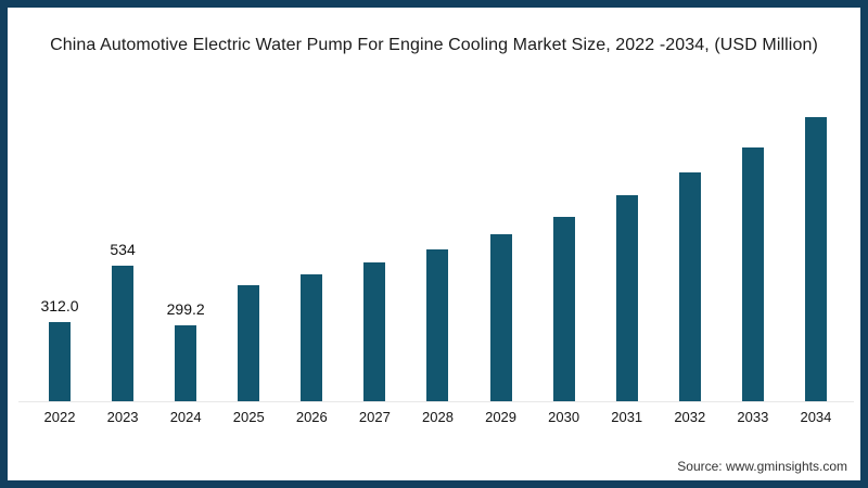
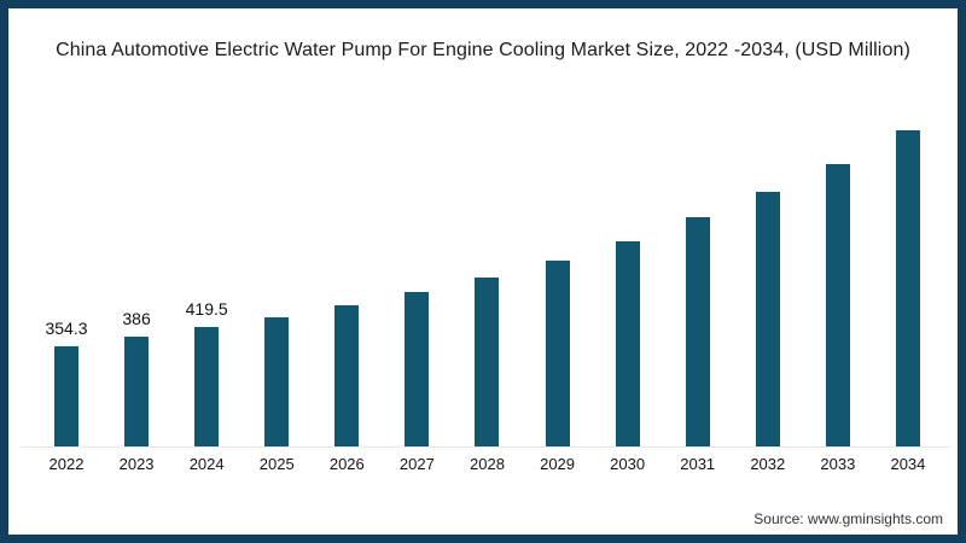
2022: 312.0 -> 354.3
2023: 534 -> 386
2024: 299.2 -> 419.5
